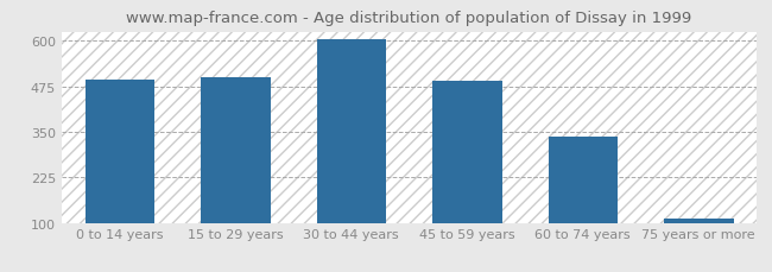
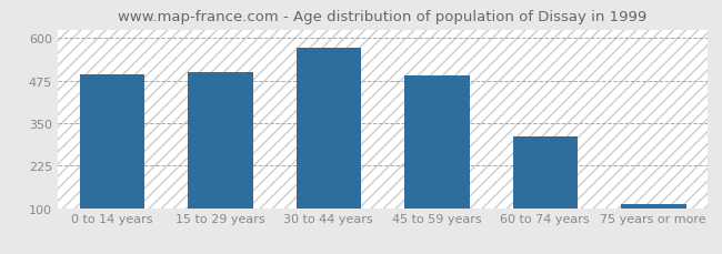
30 to 44 years: 603 -> 570
60 to 74 years: 338 -> 310
